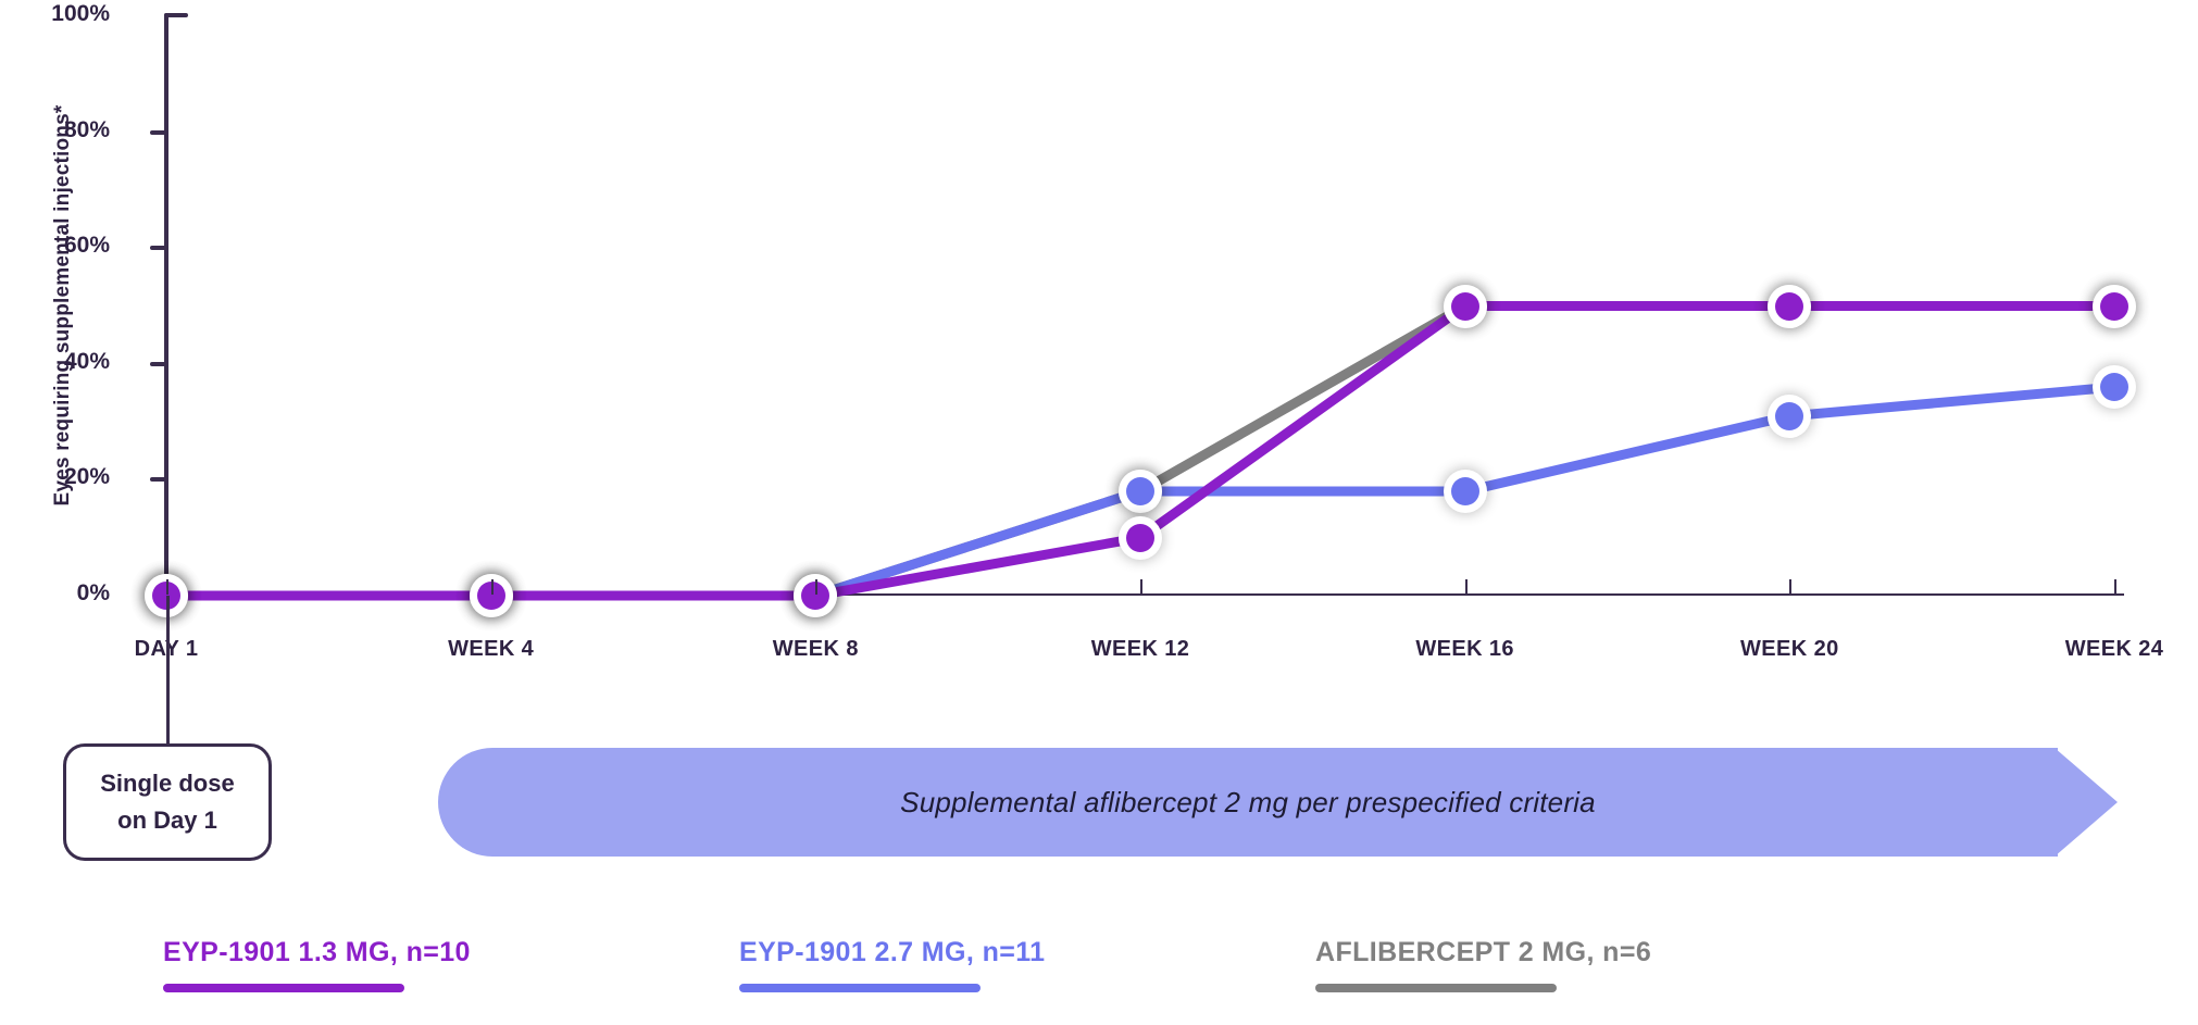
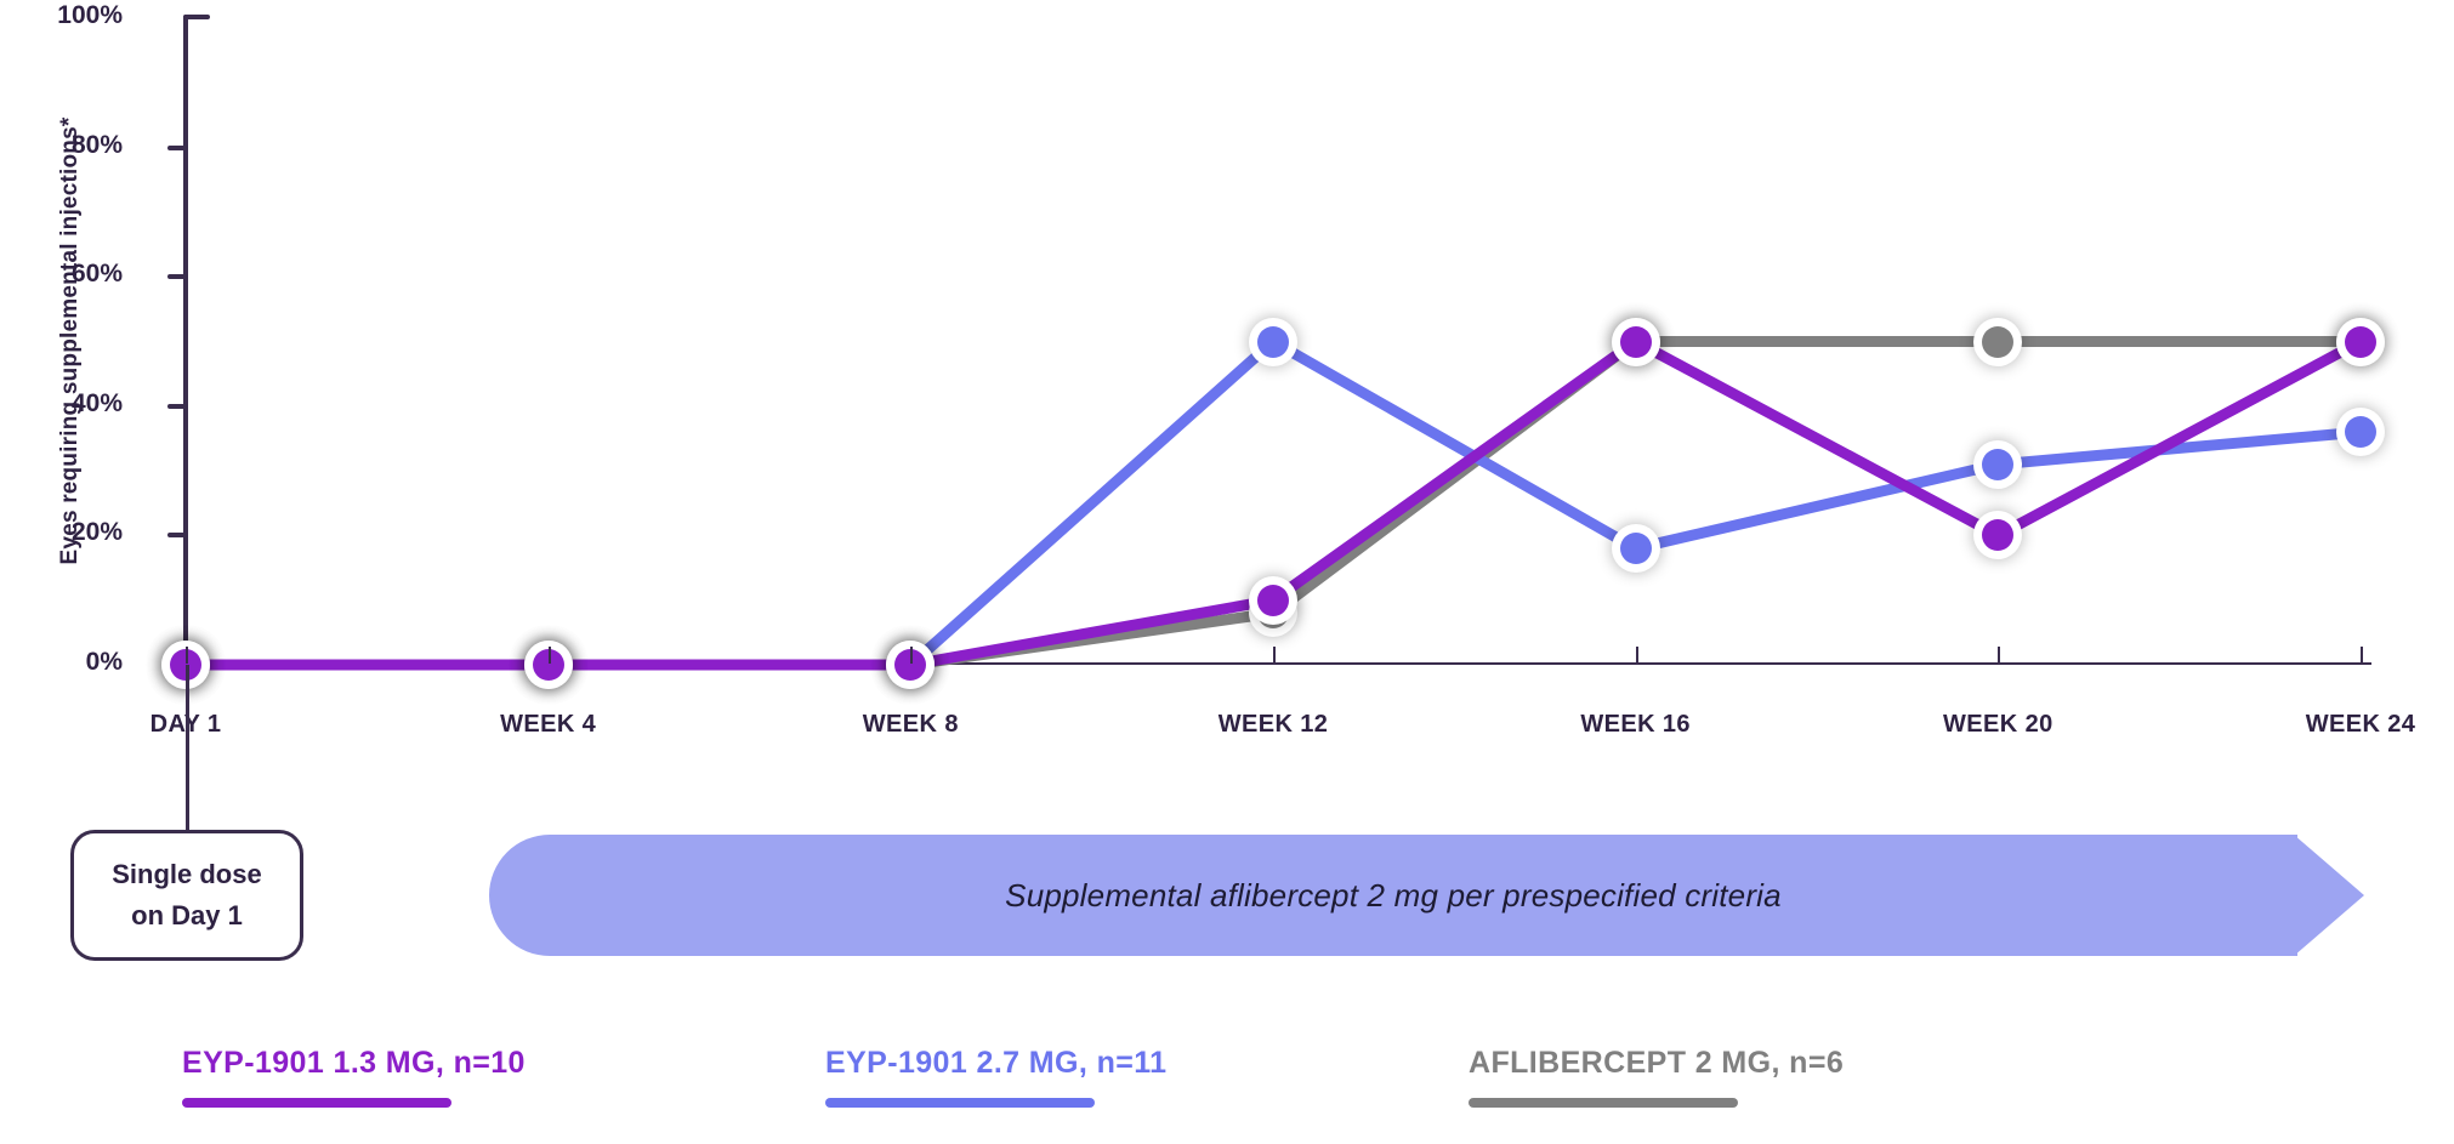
EYP-1901 2.7 MG, n=11/WEEK 12: 18% -> 50%
AFLIBERCEPT 2 MG, n=6/WEEK 12: 18% -> 8%
EYP-1901 1.3 MG, n=10/WEEK 20: 50% -> 20%
